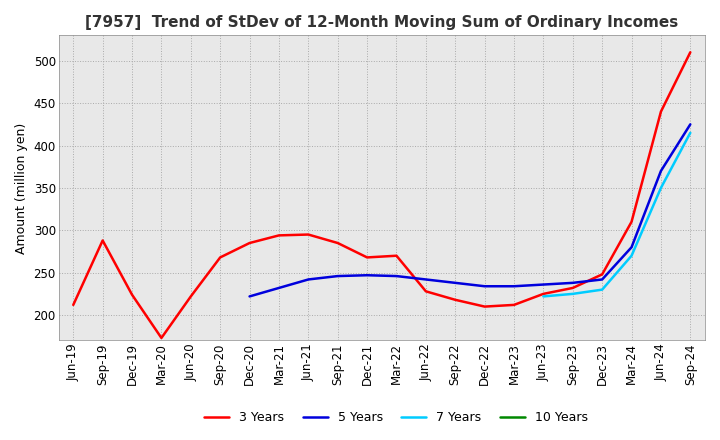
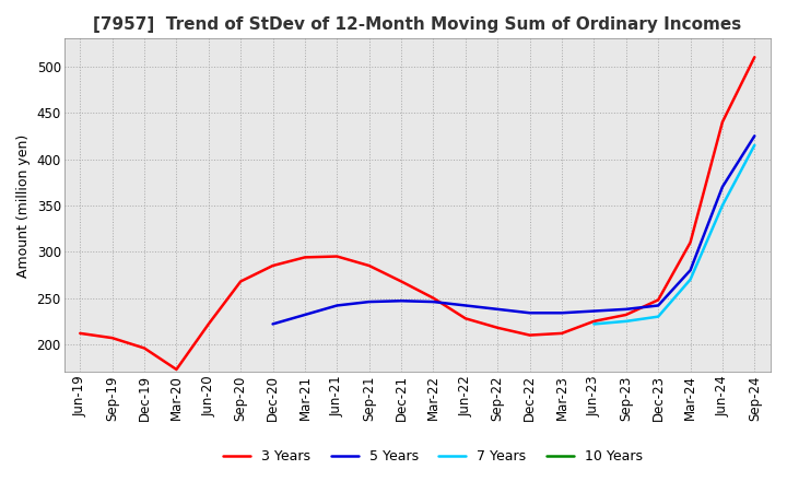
3 Years/Sep-19: 288 -> 207
3 Years/Dec-19: 224 -> 196
3 Years/Mar-22: 270 -> 250
